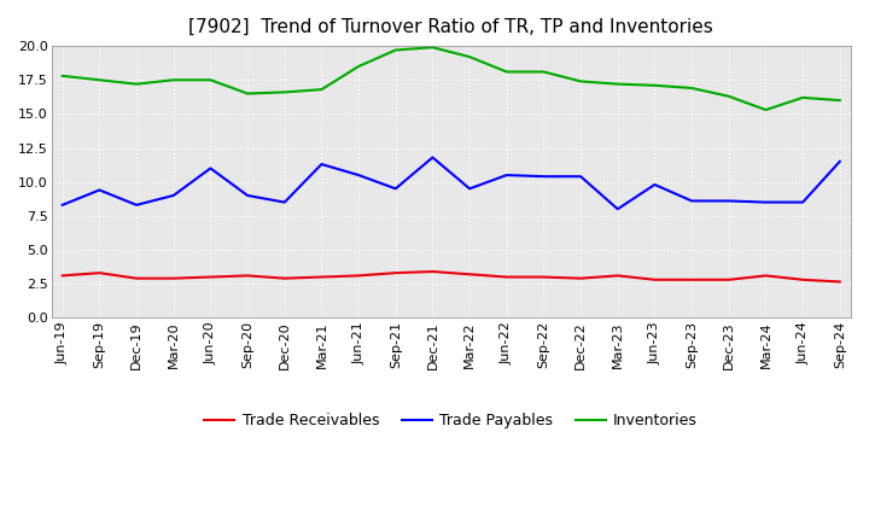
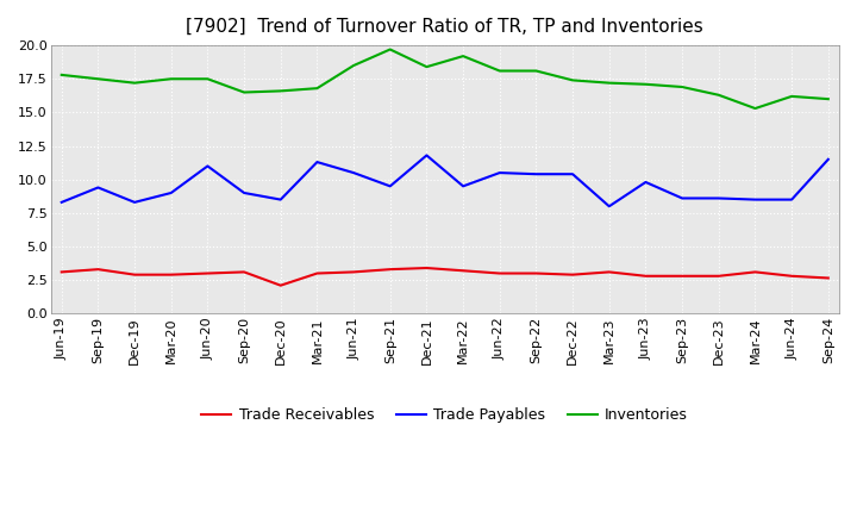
Trade Receivables/Dec-20: 2.9 -> 2.1
Inventories/Dec-21: 19.9 -> 18.4
